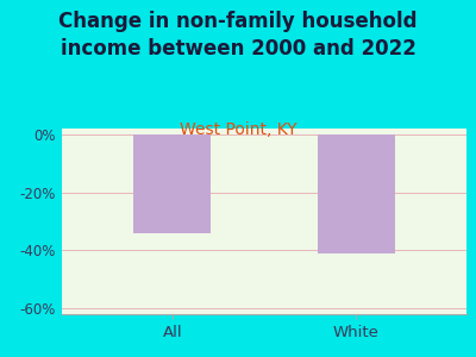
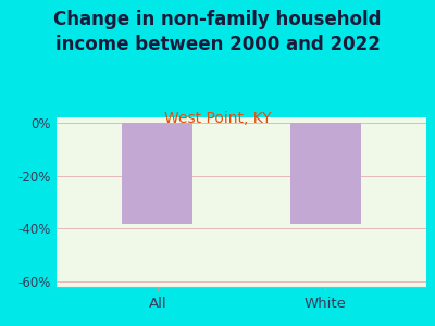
All: -34% -> -38%
White: -41% -> -38%
